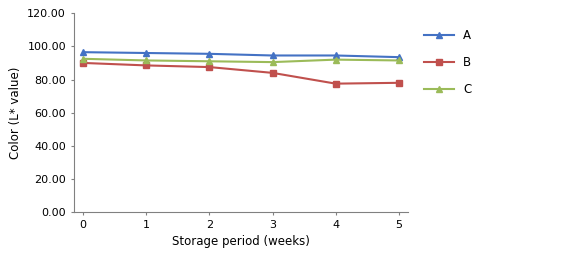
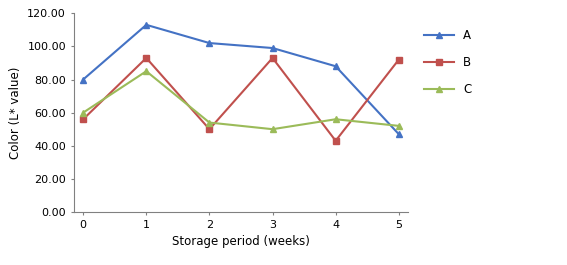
A/0: 96 -> 80
B/0: 90 -> 56
C/0: 92 -> 60
A/1: 96 -> 113
B/1: 88 -> 93
C/1: 92 -> 85
A/2: 96 -> 102
B/2: 88 -> 50
C/2: 91 -> 54
A/3: 94 -> 99
B/3: 84 -> 93
C/3: 90 -> 50
A/4: 94 -> 88
B/4: 78 -> 43
C/4: 92 -> 56
A/5: 94 -> 47
B/5: 78 -> 92
C/5: 92 -> 52
